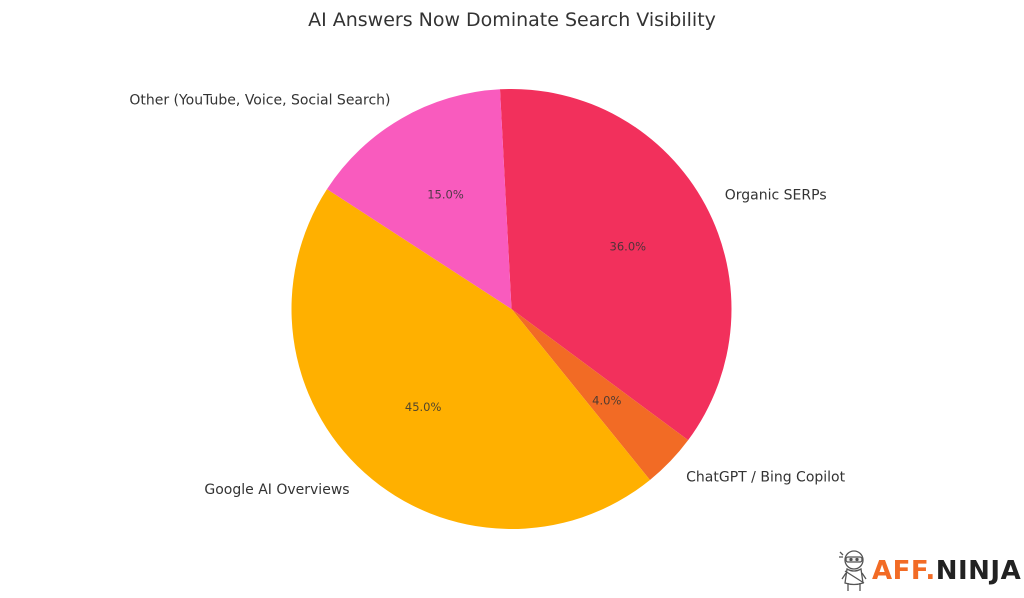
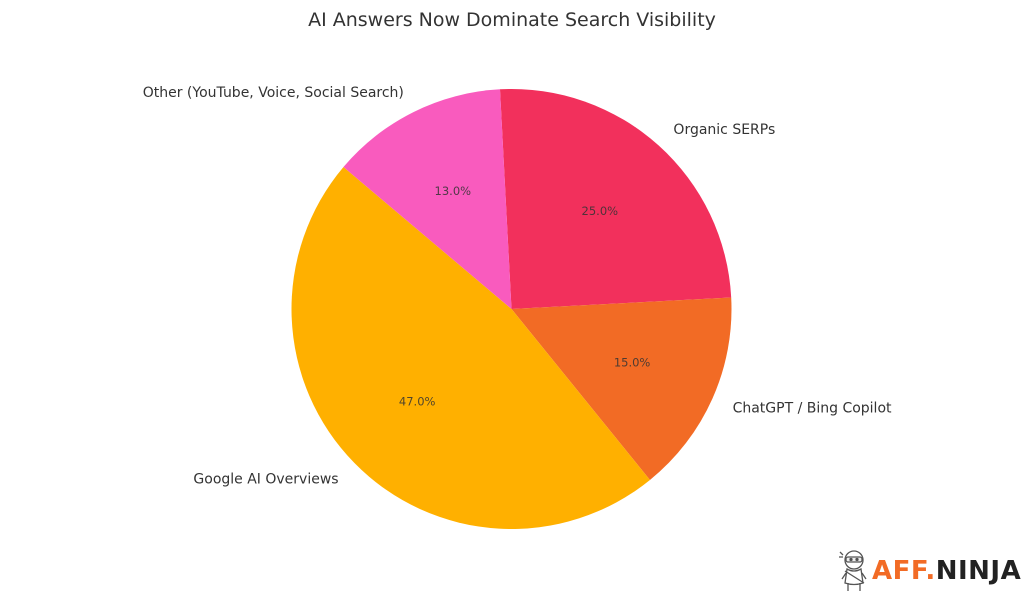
Organic SERPs: 36.0% -> 25.0%
ChatGPT / Bing Copilot: 4.0% -> 15.0%
Google AI Overviews: 45.0% -> 47.0%
Other (YouTube, Voice, Social Search): 15.0% -> 13.0%
